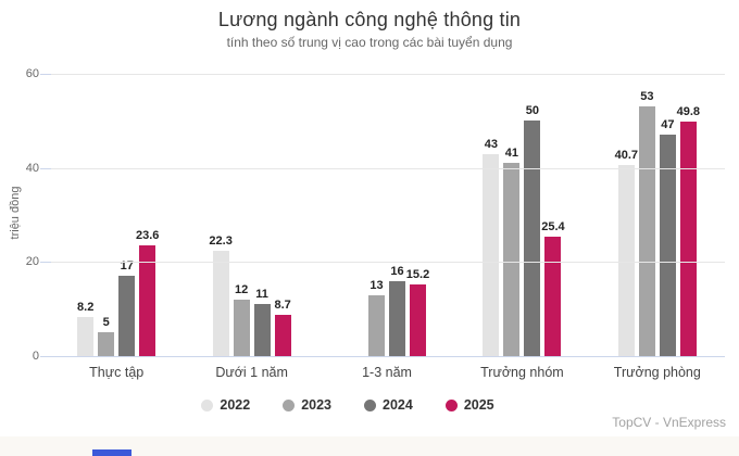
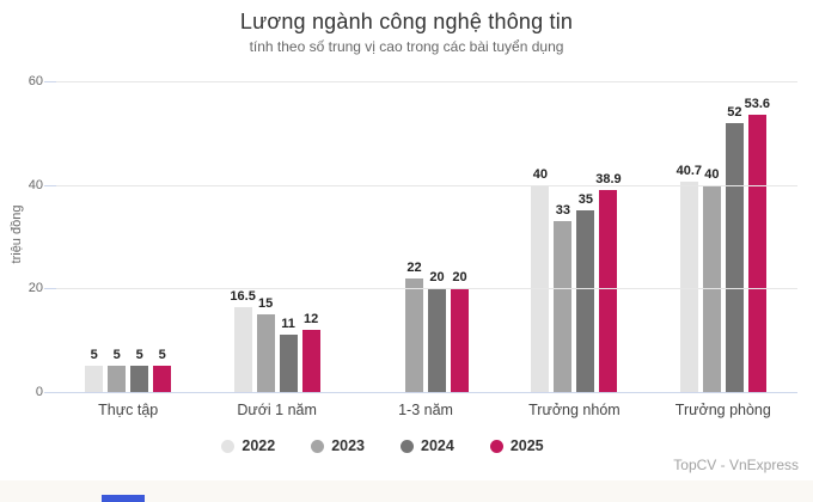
2022/Thực tập: 8.2 -> 5
2024/Thực tập: 17 -> 5
2025/Thực tập: 23.6 -> 5
2022/Dưới 1 năm: 22.3 -> 16.5
2023/Dưới 1 năm: 12 -> 15
2025/Dưới 1 năm: 8.7 -> 12
2023/1-3 năm: 13 -> 22
2024/1-3 năm: 16 -> 20
2025/1-3 năm: 15.2 -> 20
2022/Trưởng nhóm: 43 -> 40
2023/Trưởng nhóm: 41 -> 33
2024/Trưởng nhóm: 50 -> 35
2025/Trưởng nhóm: 25.4 -> 38.9
2023/Trưởng phòng: 53 -> 40
2024/Trưởng phòng: 47 -> 52
2025/Trưởng phòng: 49.8 -> 53.6
